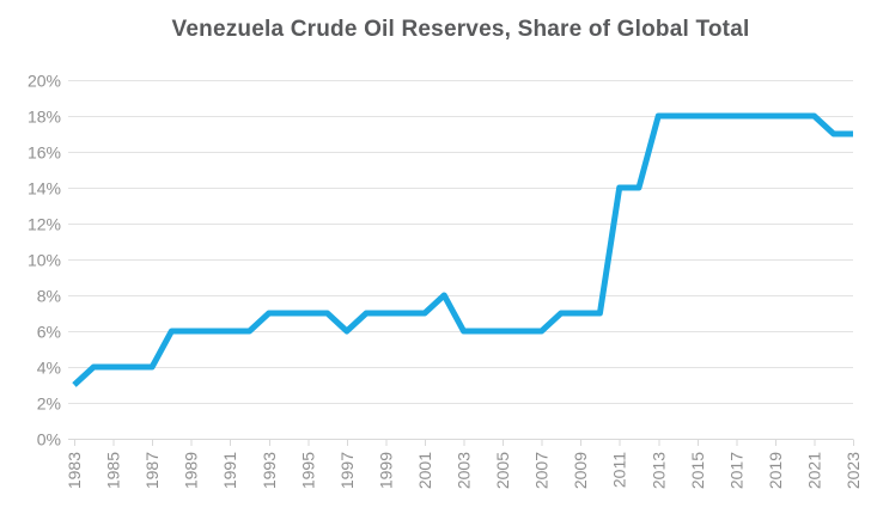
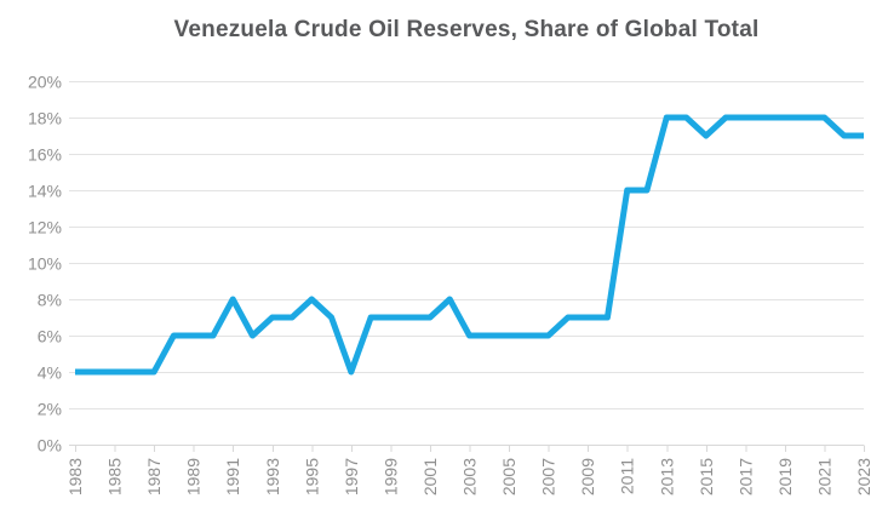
1983: 3% -> 4%
1991: 6% -> 8%
1995: 7% -> 8%
1997: 6% -> 4%
2015: 18% -> 17%
